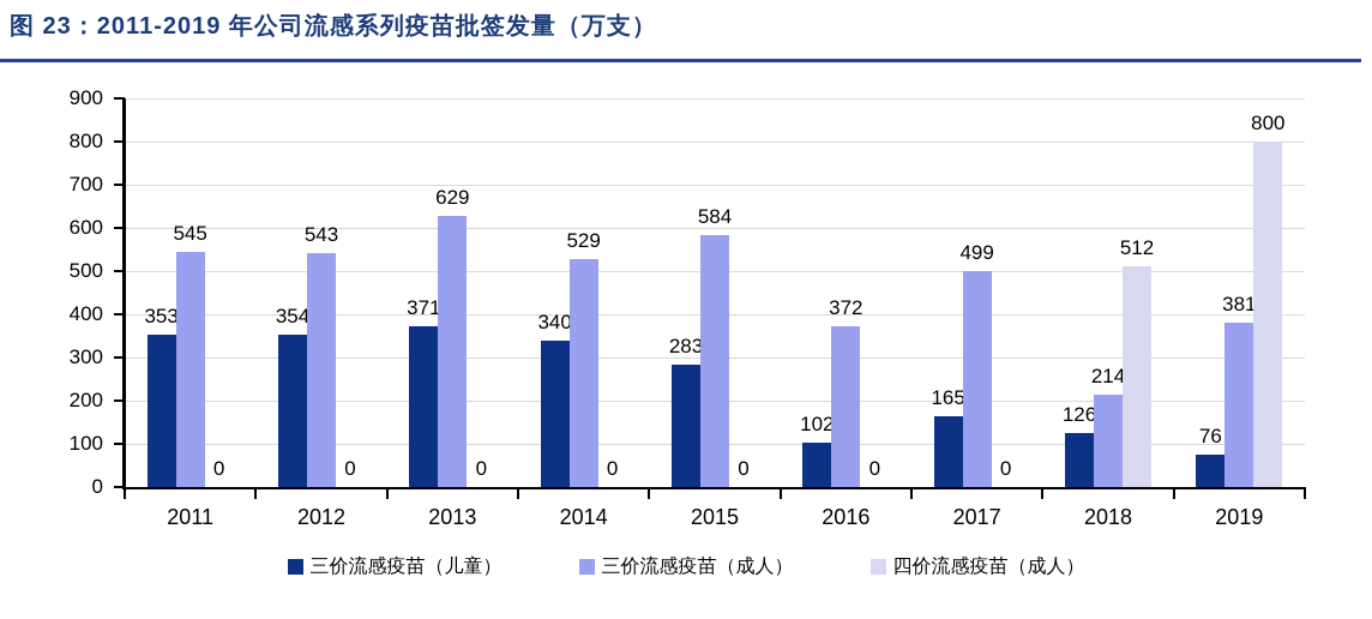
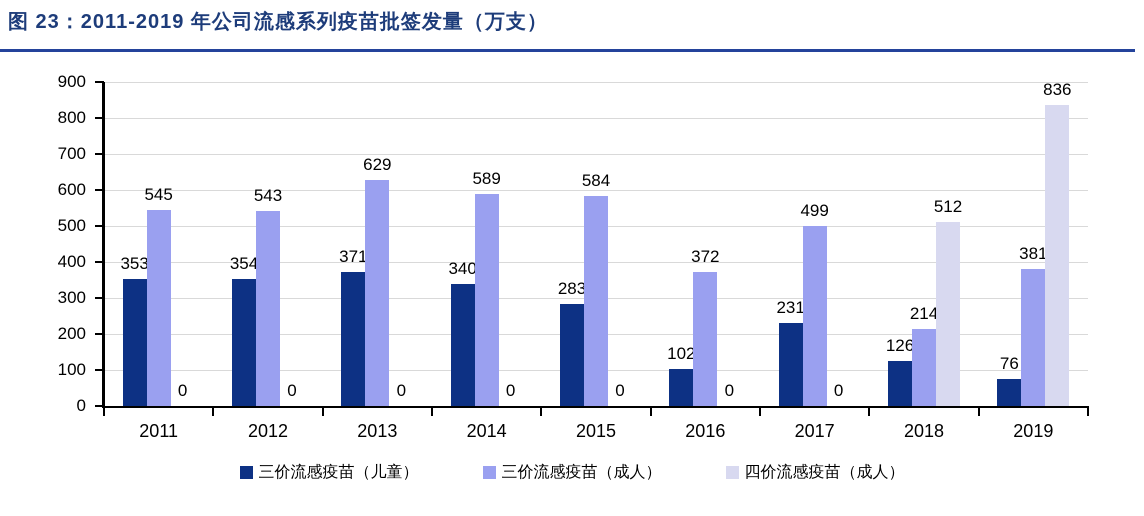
三价流感疫苗（成人）/2014: 529 -> 589
三价流感疫苗（儿童）/2017: 165 -> 231
四价流感疫苗（成人）/2019: 800 -> 836
